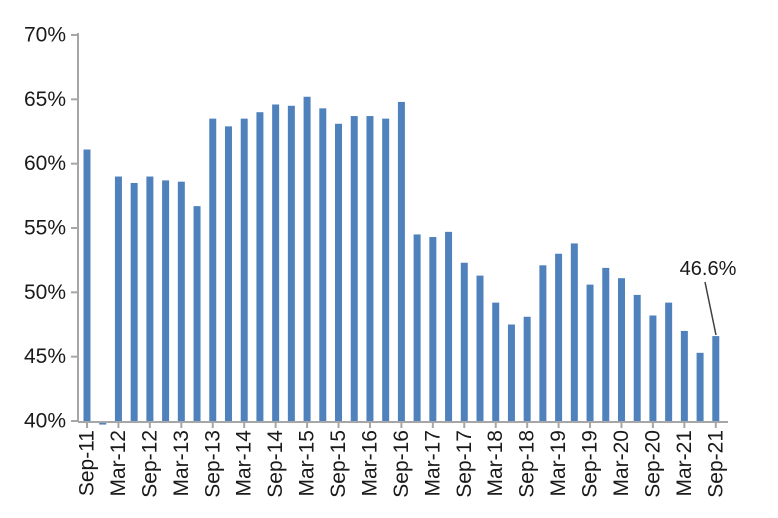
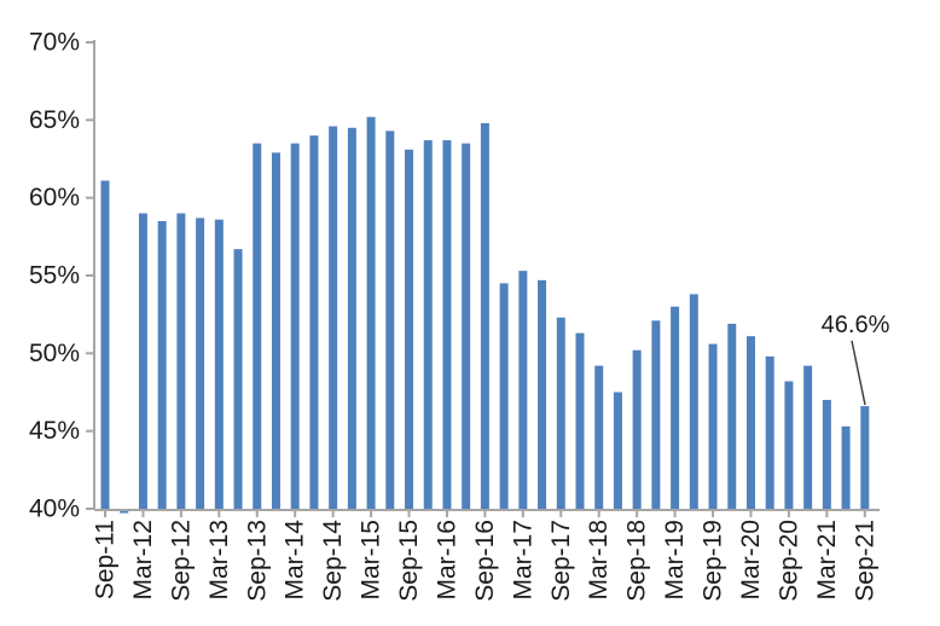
Mar-17: 54.3% -> 55.3%
Sep-18: 48.1% -> 50.2%
